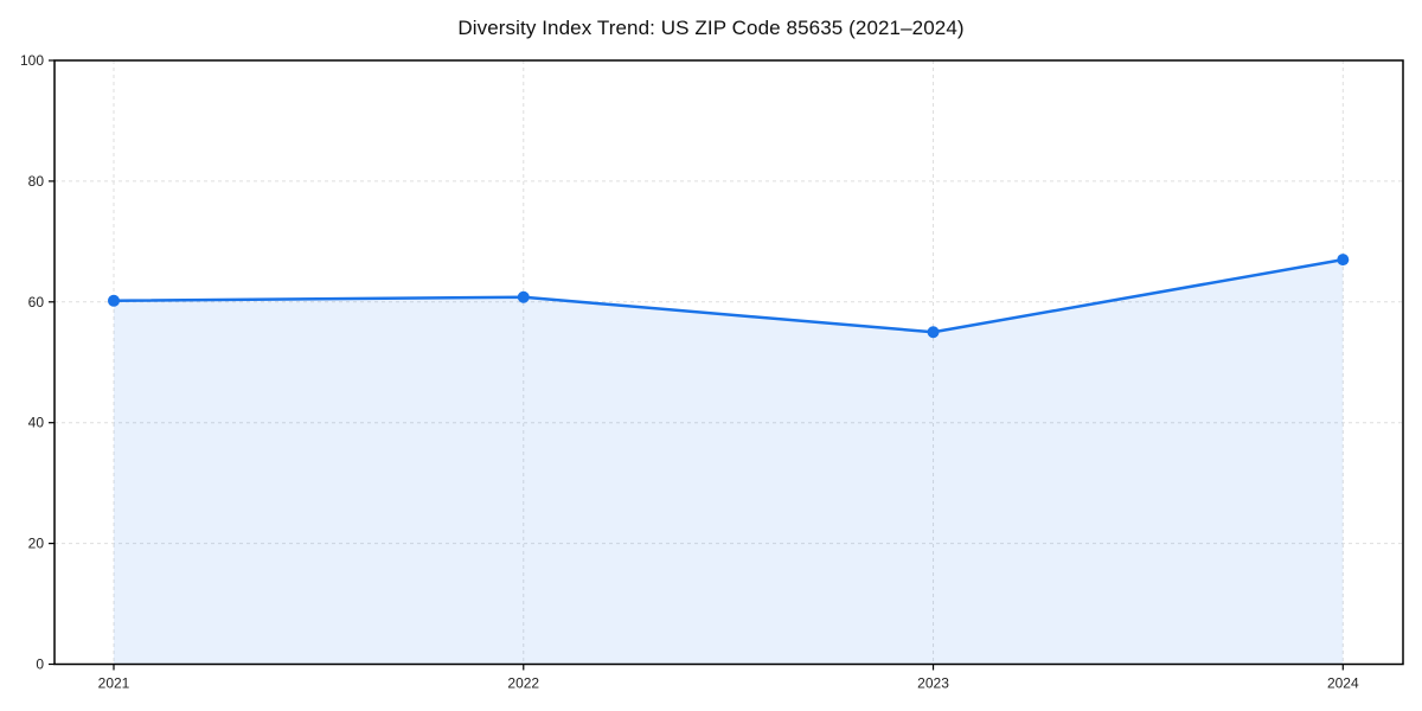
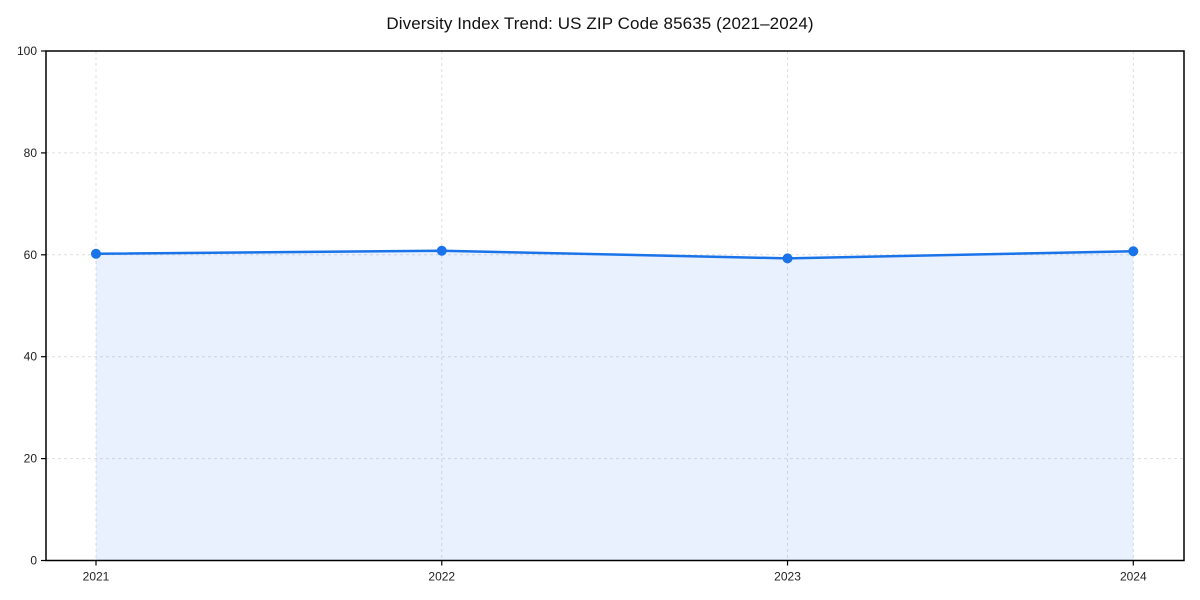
2023: 55 -> 59
2024: 67 -> 61
